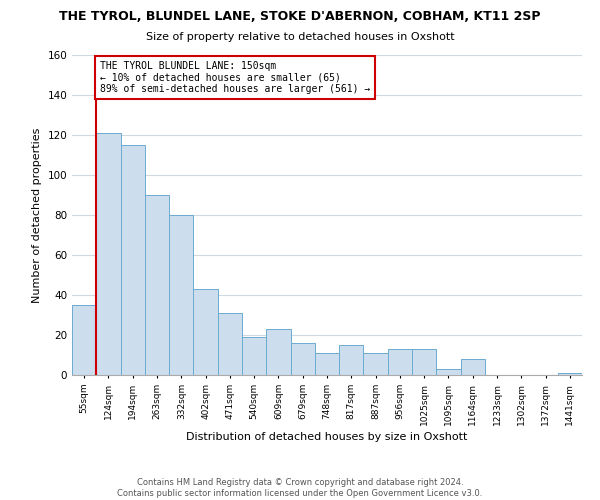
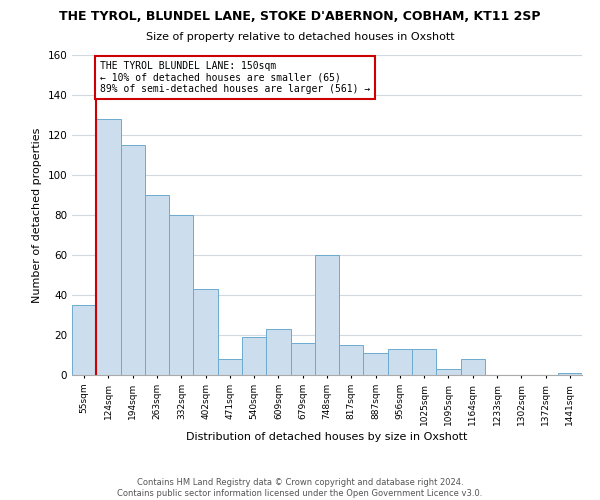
124sqm: 121 -> 128
471sqm: 31 -> 8
748sqm: 11 -> 60
